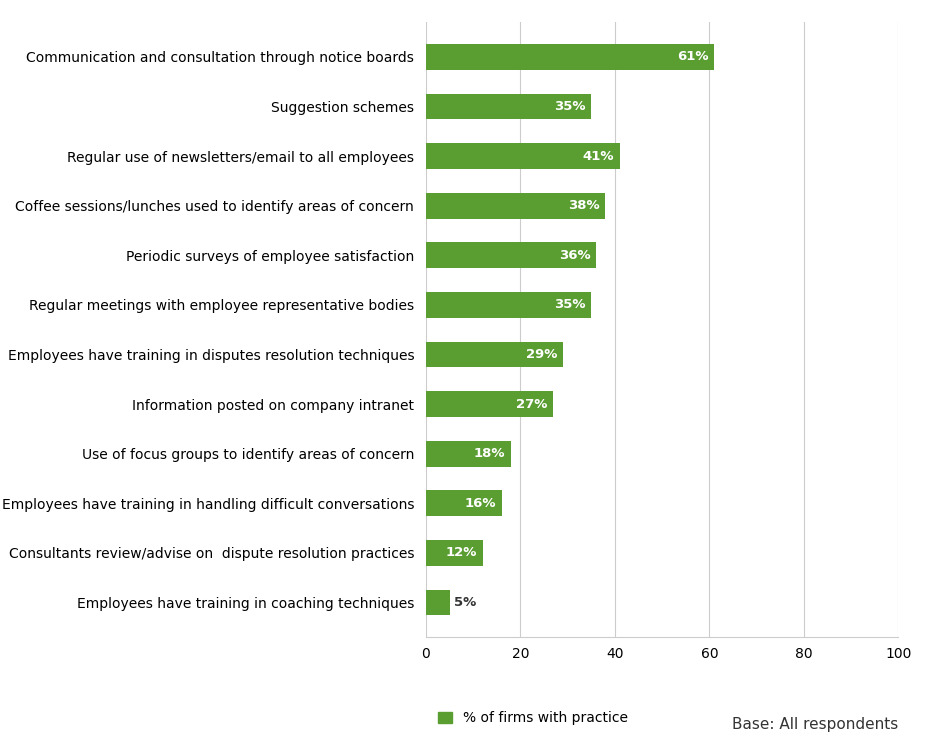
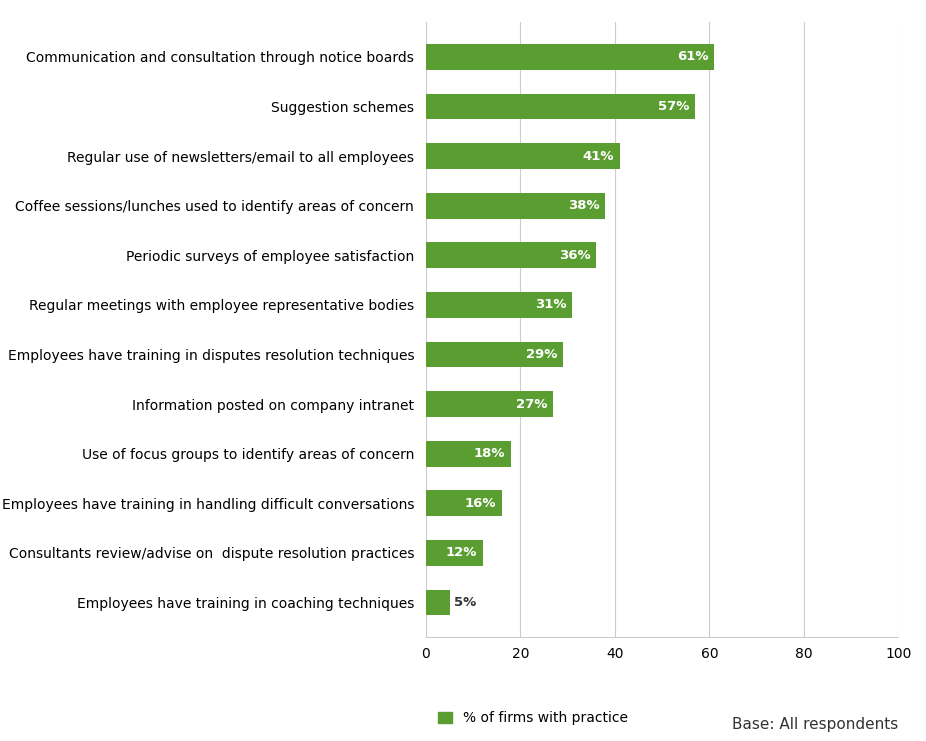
Suggestion schemes: 35% -> 57%
Regular meetings with employee representative bodies: 35% -> 31%
